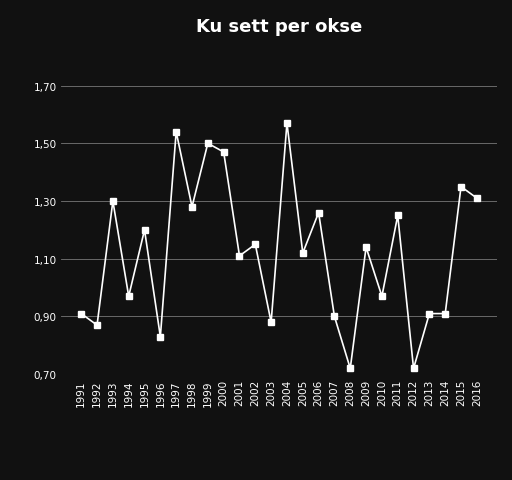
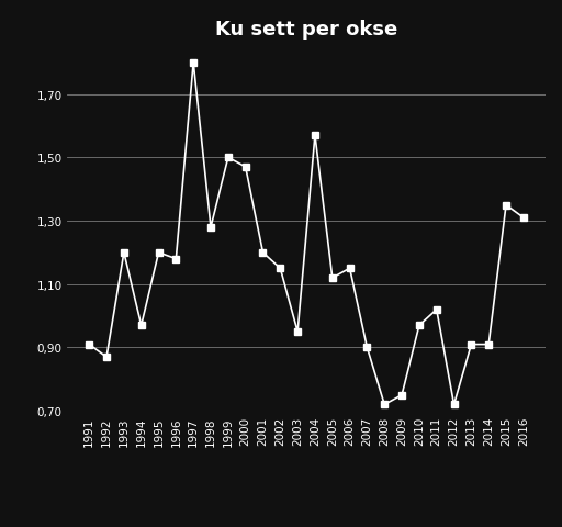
1993: 1,30 -> 1,20
1996: 0,83 -> 1,18
1997: 1,54 -> 1,80
2001: 1,11 -> 1,20
2003: 0,88 -> 0,95
2006: 1,26 -> 1,15
2009: 1,14 -> 0,75
2011: 1,25 -> 1,02
